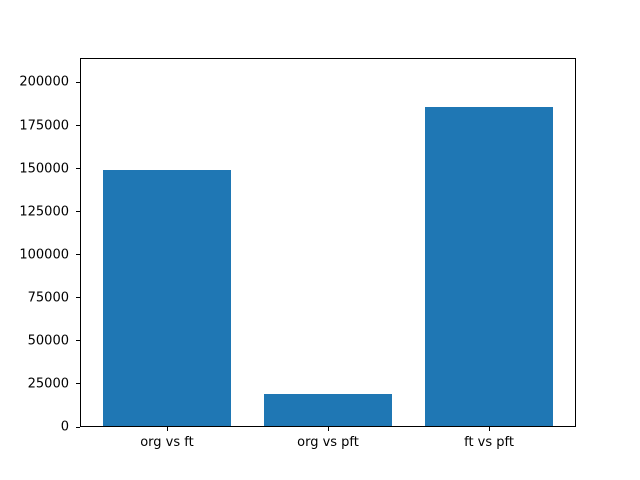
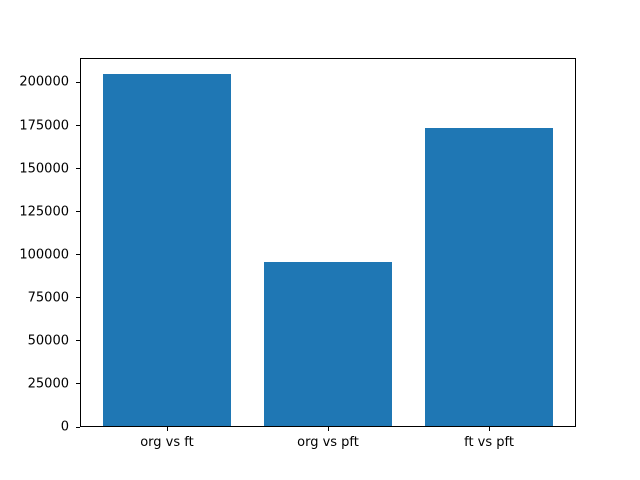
org vs ft: 149000 -> 205000
org vs pft: 19000 -> 96000
ft vs pft: 186000 -> 174000
